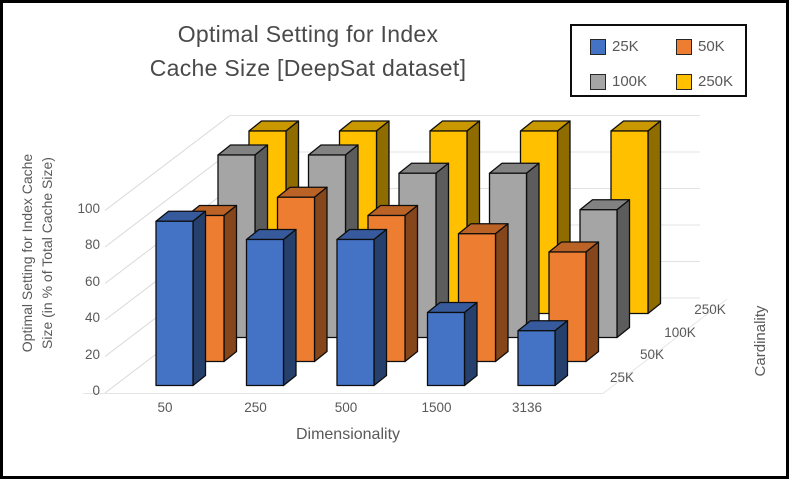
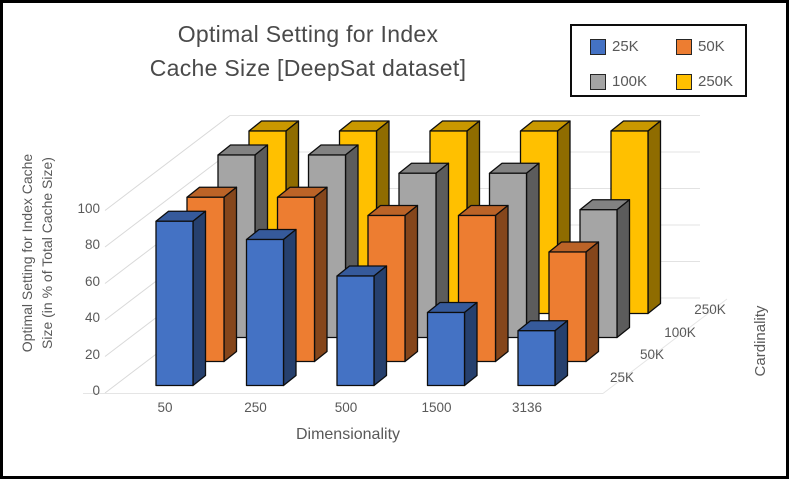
50K/50: 80 -> 90
25K/500: 80 -> 60
50K/1500: 70 -> 80
